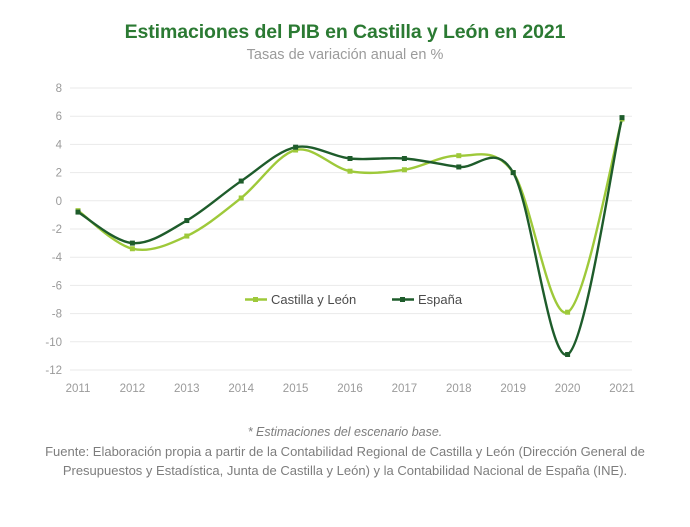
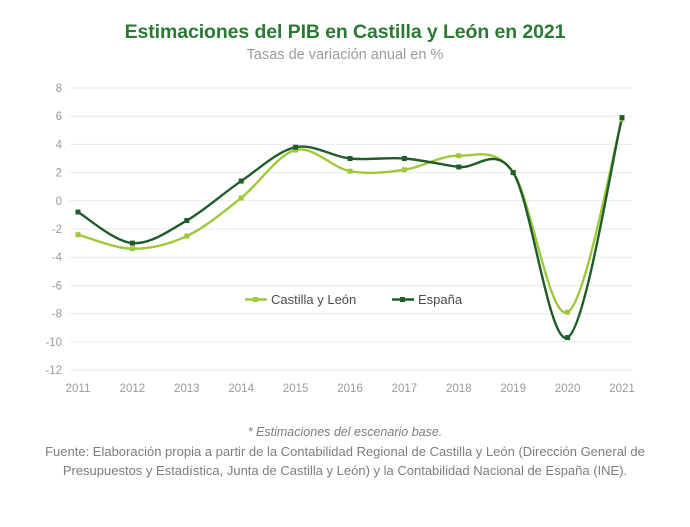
Castilla y León/2011: -0.7 -> -2.4
España/2020: -10.9 -> -9.7
